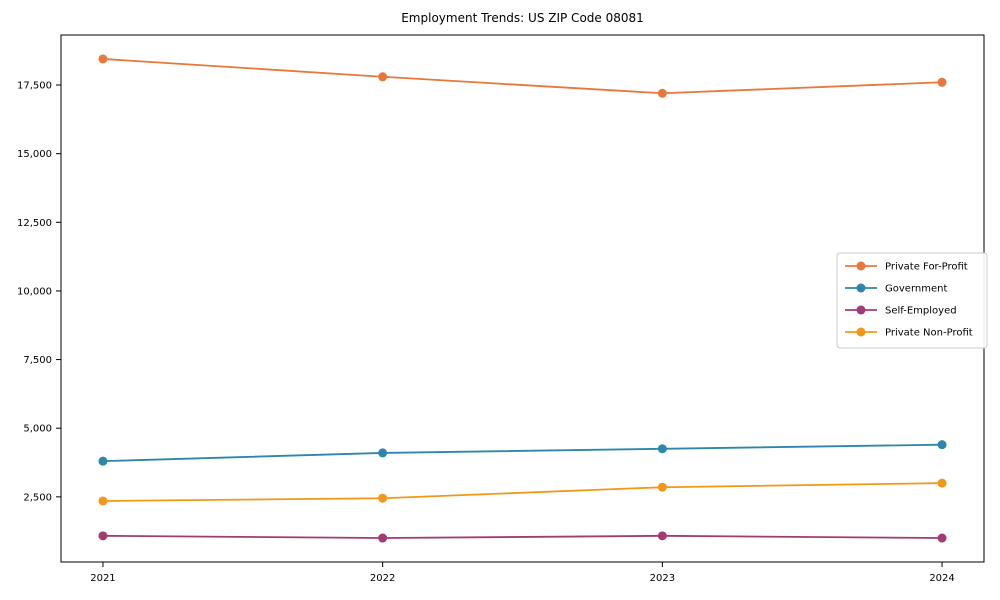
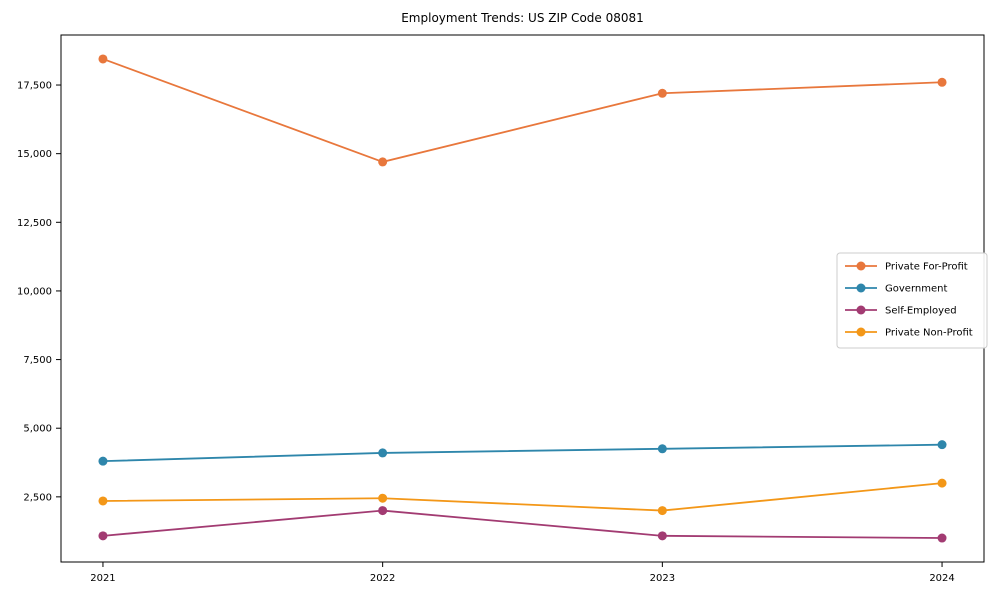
Private For-Profit/2022: 17800 -> 14700
Self-Employed/2022: 1000 -> 2000
Private Non-Profit/2023: 2800 -> 2000
